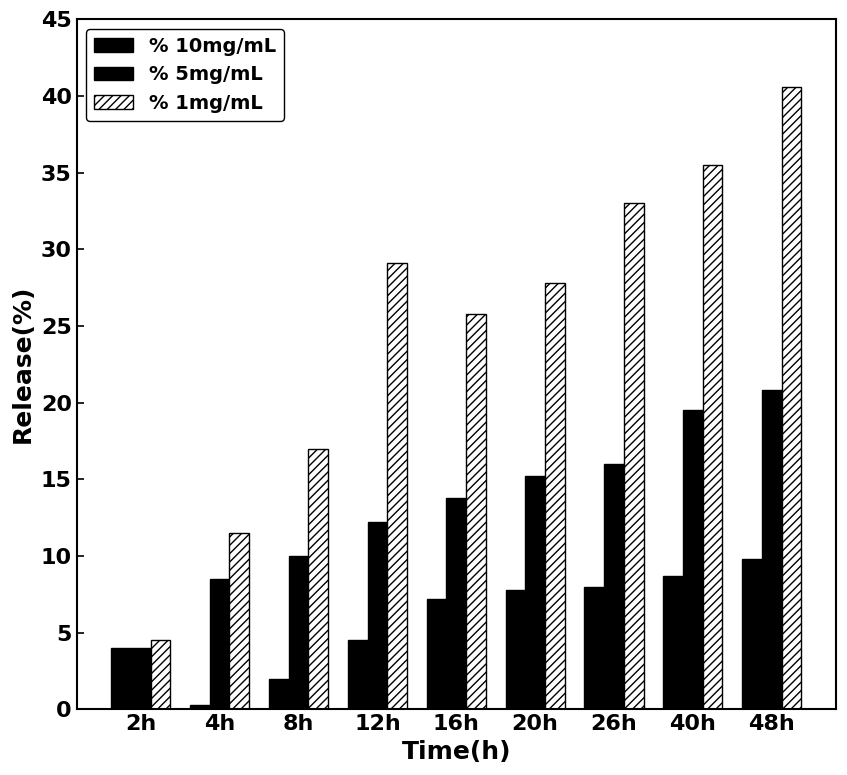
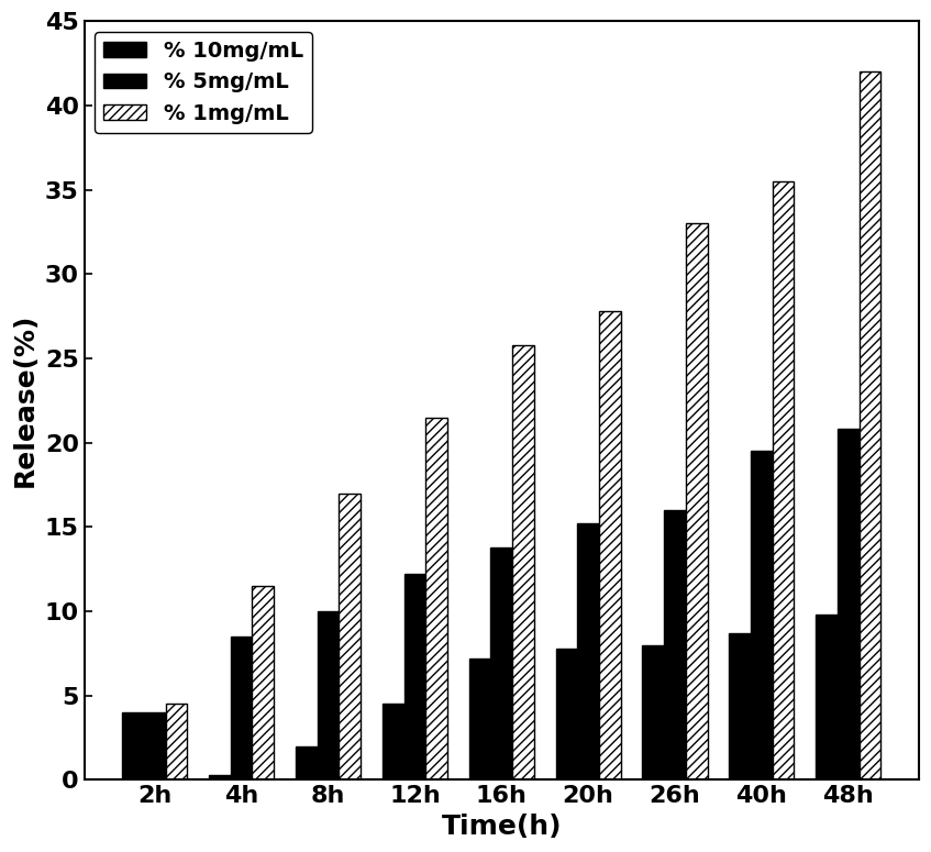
% 1mg/mL/12h: 29.1 -> 21.5
% 1mg/mL/48h: 40.6 -> 42.0
